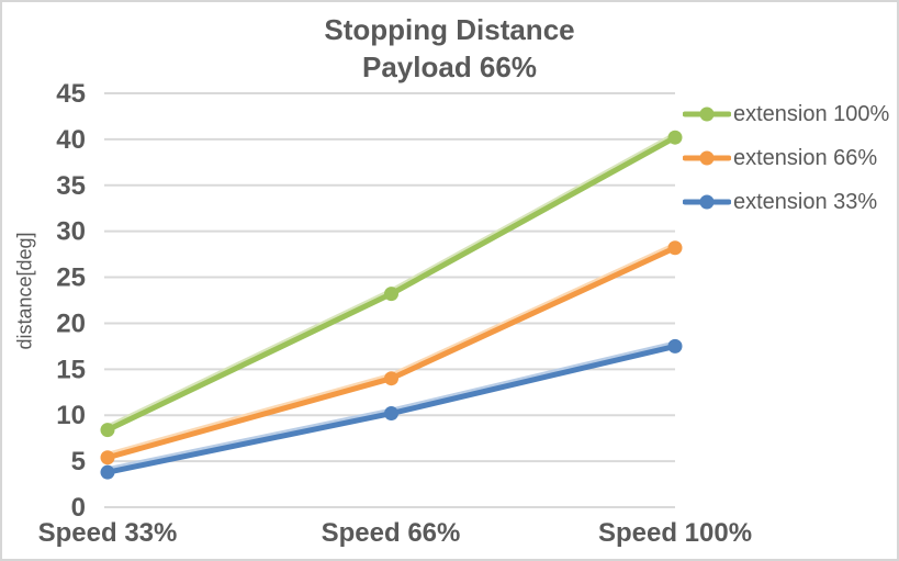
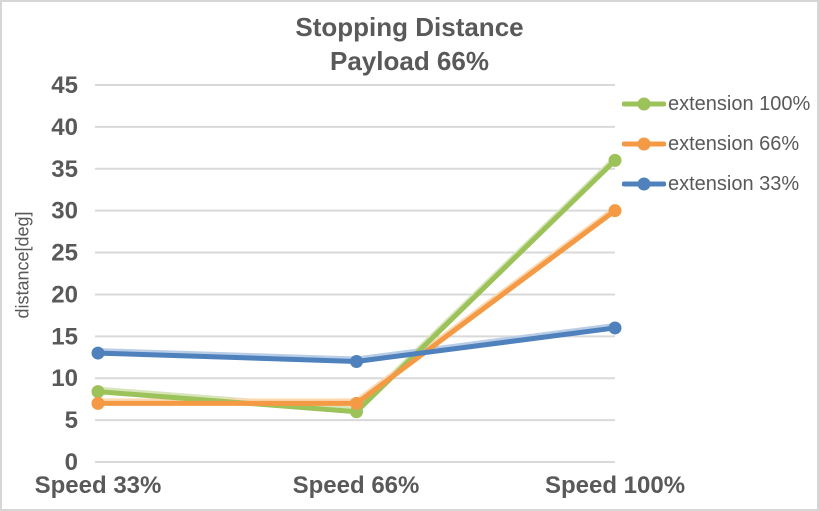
extension 66%/Speed 33%: 5 -> 7
extension 33%/Speed 33%: 4 -> 13
extension 100%/Speed 66%: 23 -> 6
extension 66%/Speed 66%: 14 -> 7
extension 33%/Speed 66%: 10 -> 12
extension 100%/Speed 100%: 40 -> 36
extension 66%/Speed 100%: 28 -> 30
extension 33%/Speed 100%: 18 -> 16
